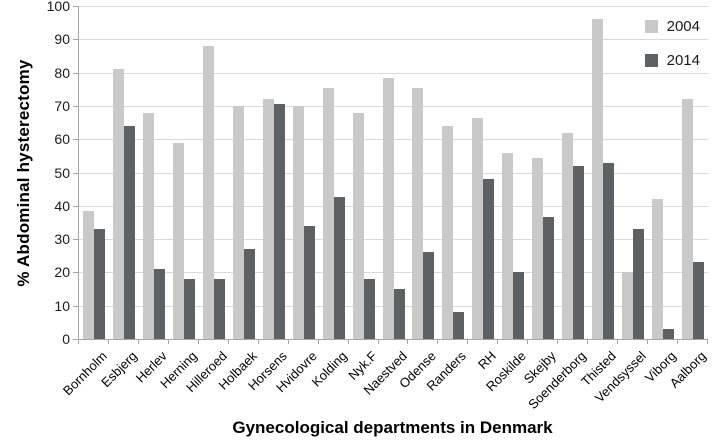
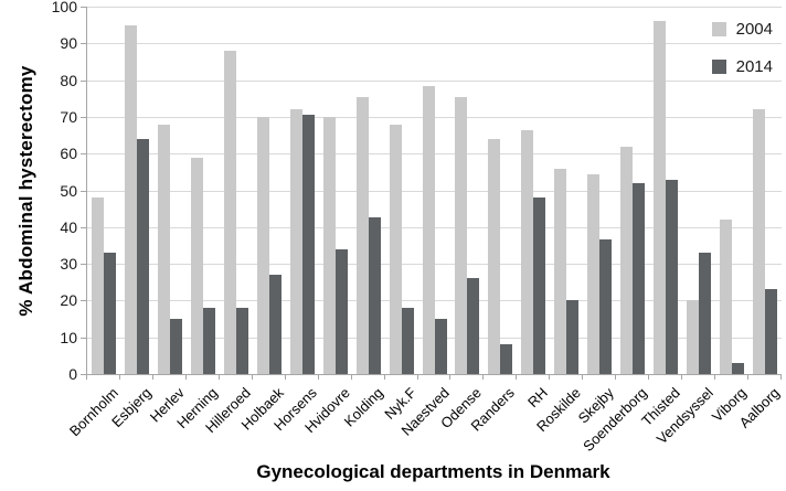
2004/Bornholm: 38 -> 48
2004/Esbjerg: 81 -> 95
2014/Herlev: 21 -> 15
